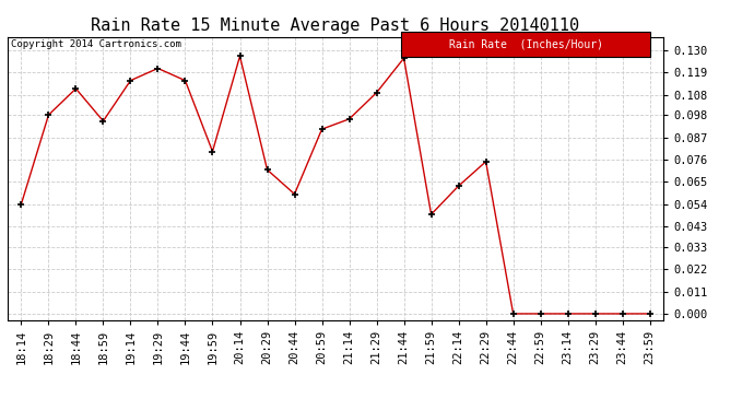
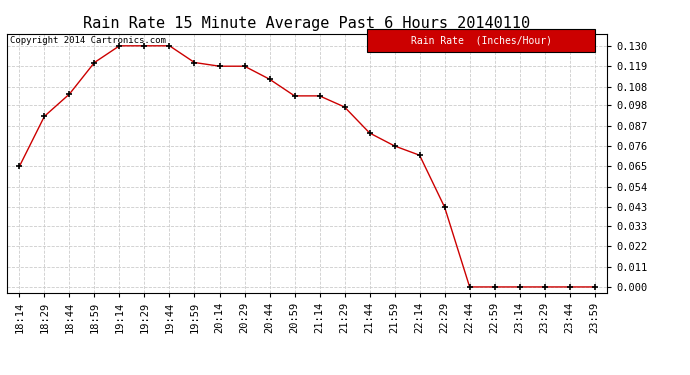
18:14: 0.054 -> 0.065
18:29: 0.098 -> 0.092
18:44: 0.111 -> 0.104
18:59: 0.095 -> 0.121
19:14: 0.115 -> 0.130
19:29: 0.121 -> 0.130
19:44: 0.115 -> 0.130
19:59: 0.080 -> 0.121
20:14: 0.127 -> 0.119
20:29: 0.071 -> 0.119
20:44: 0.059 -> 0.112
20:59: 0.091 -> 0.103
21:14: 0.096 -> 0.103
21:29: 0.109 -> 0.097
21:44: 0.126 -> 0.083
21:59: 0.049 -> 0.076
22:14: 0.063 -> 0.071
22:29: 0.075 -> 0.043
